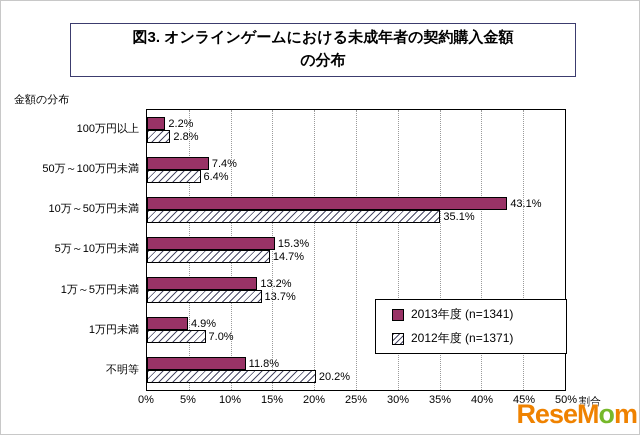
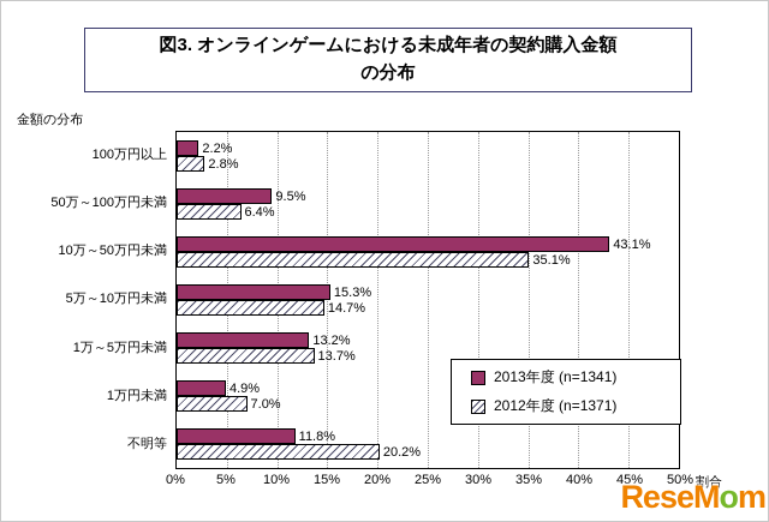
2013年度 (n=1341)/50万～100万円未満: 7.4% -> 9.5%
